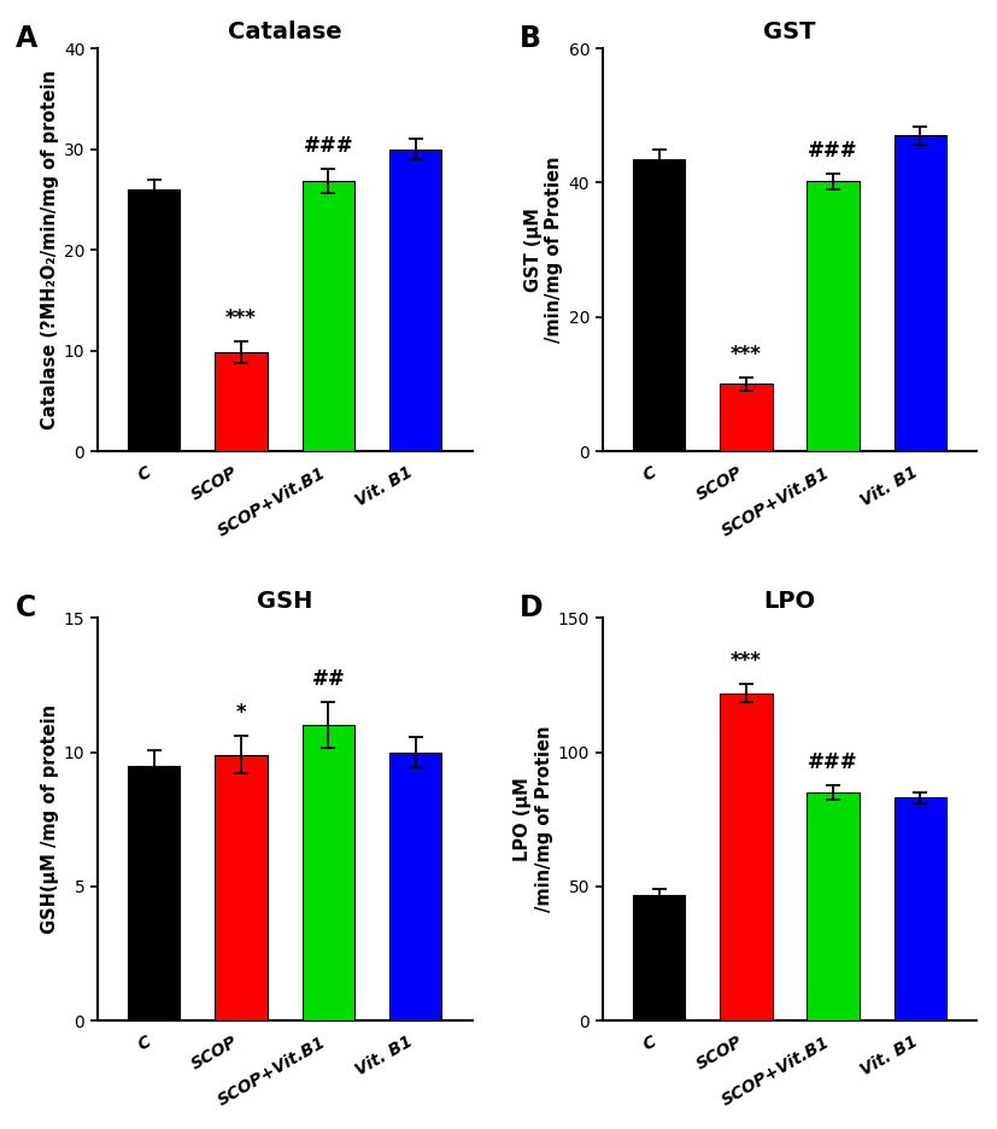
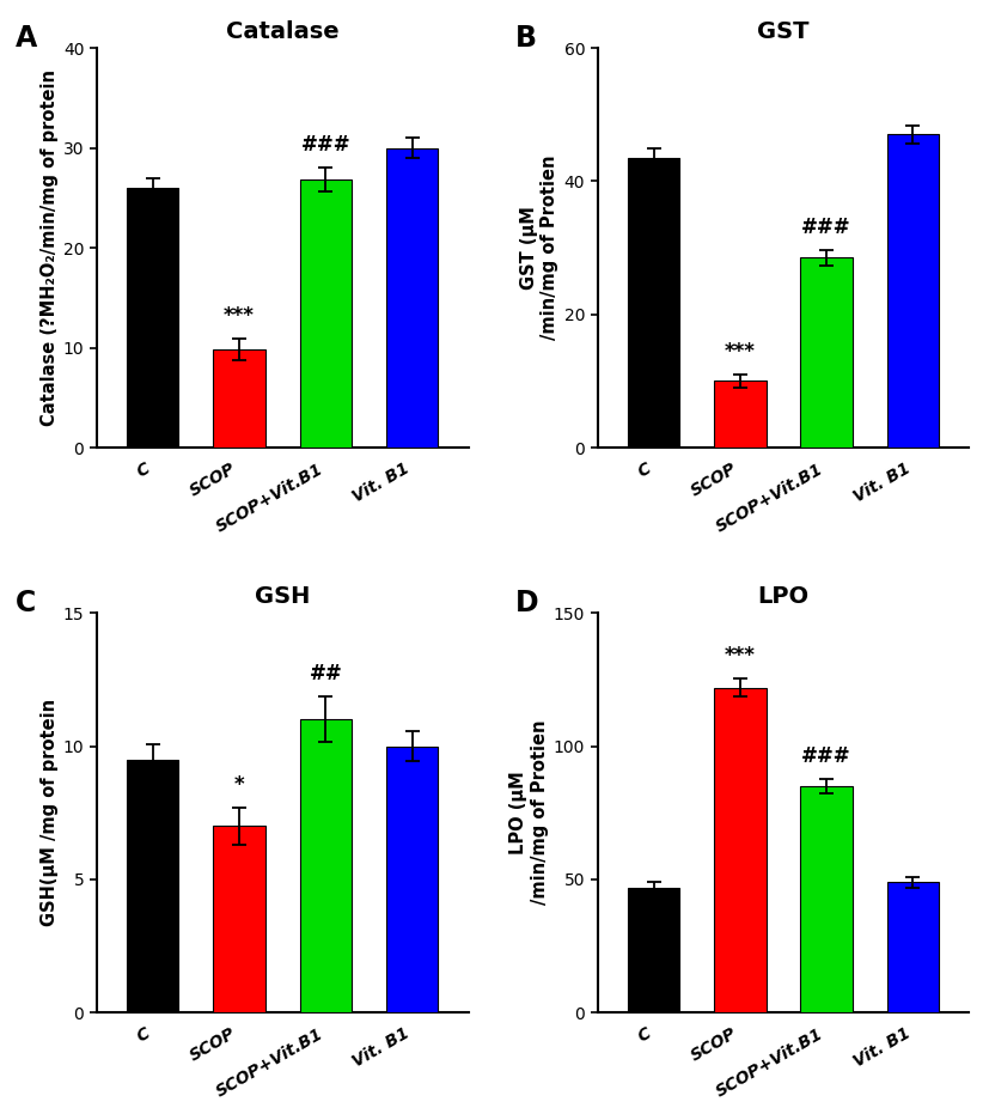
GST/SCOP+Vit.B1: 40.2 -> 28.5
GSH/SCOP: 9.9 -> 7.0
LPO/Vit. B1: 83 -> 49
